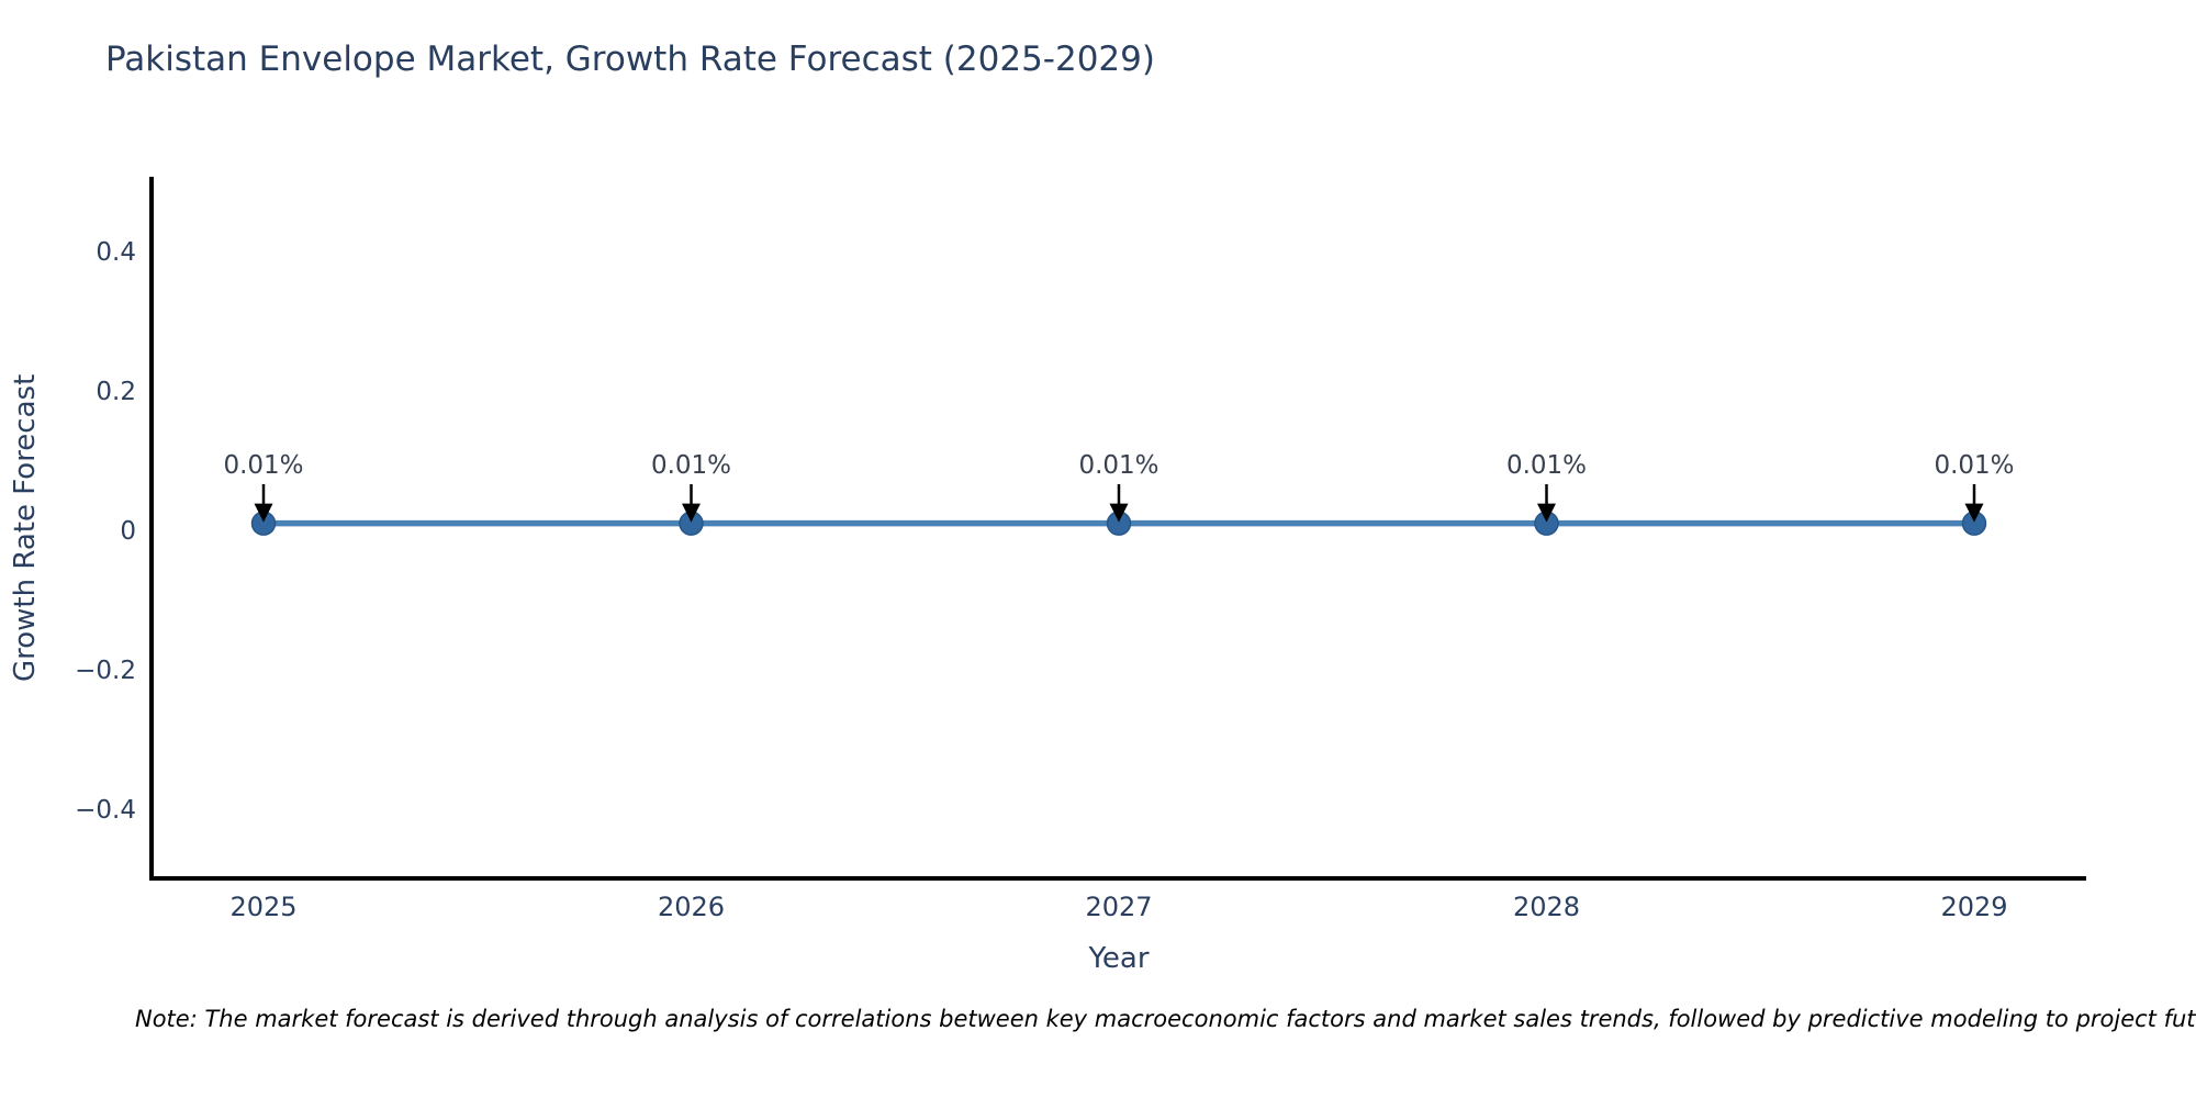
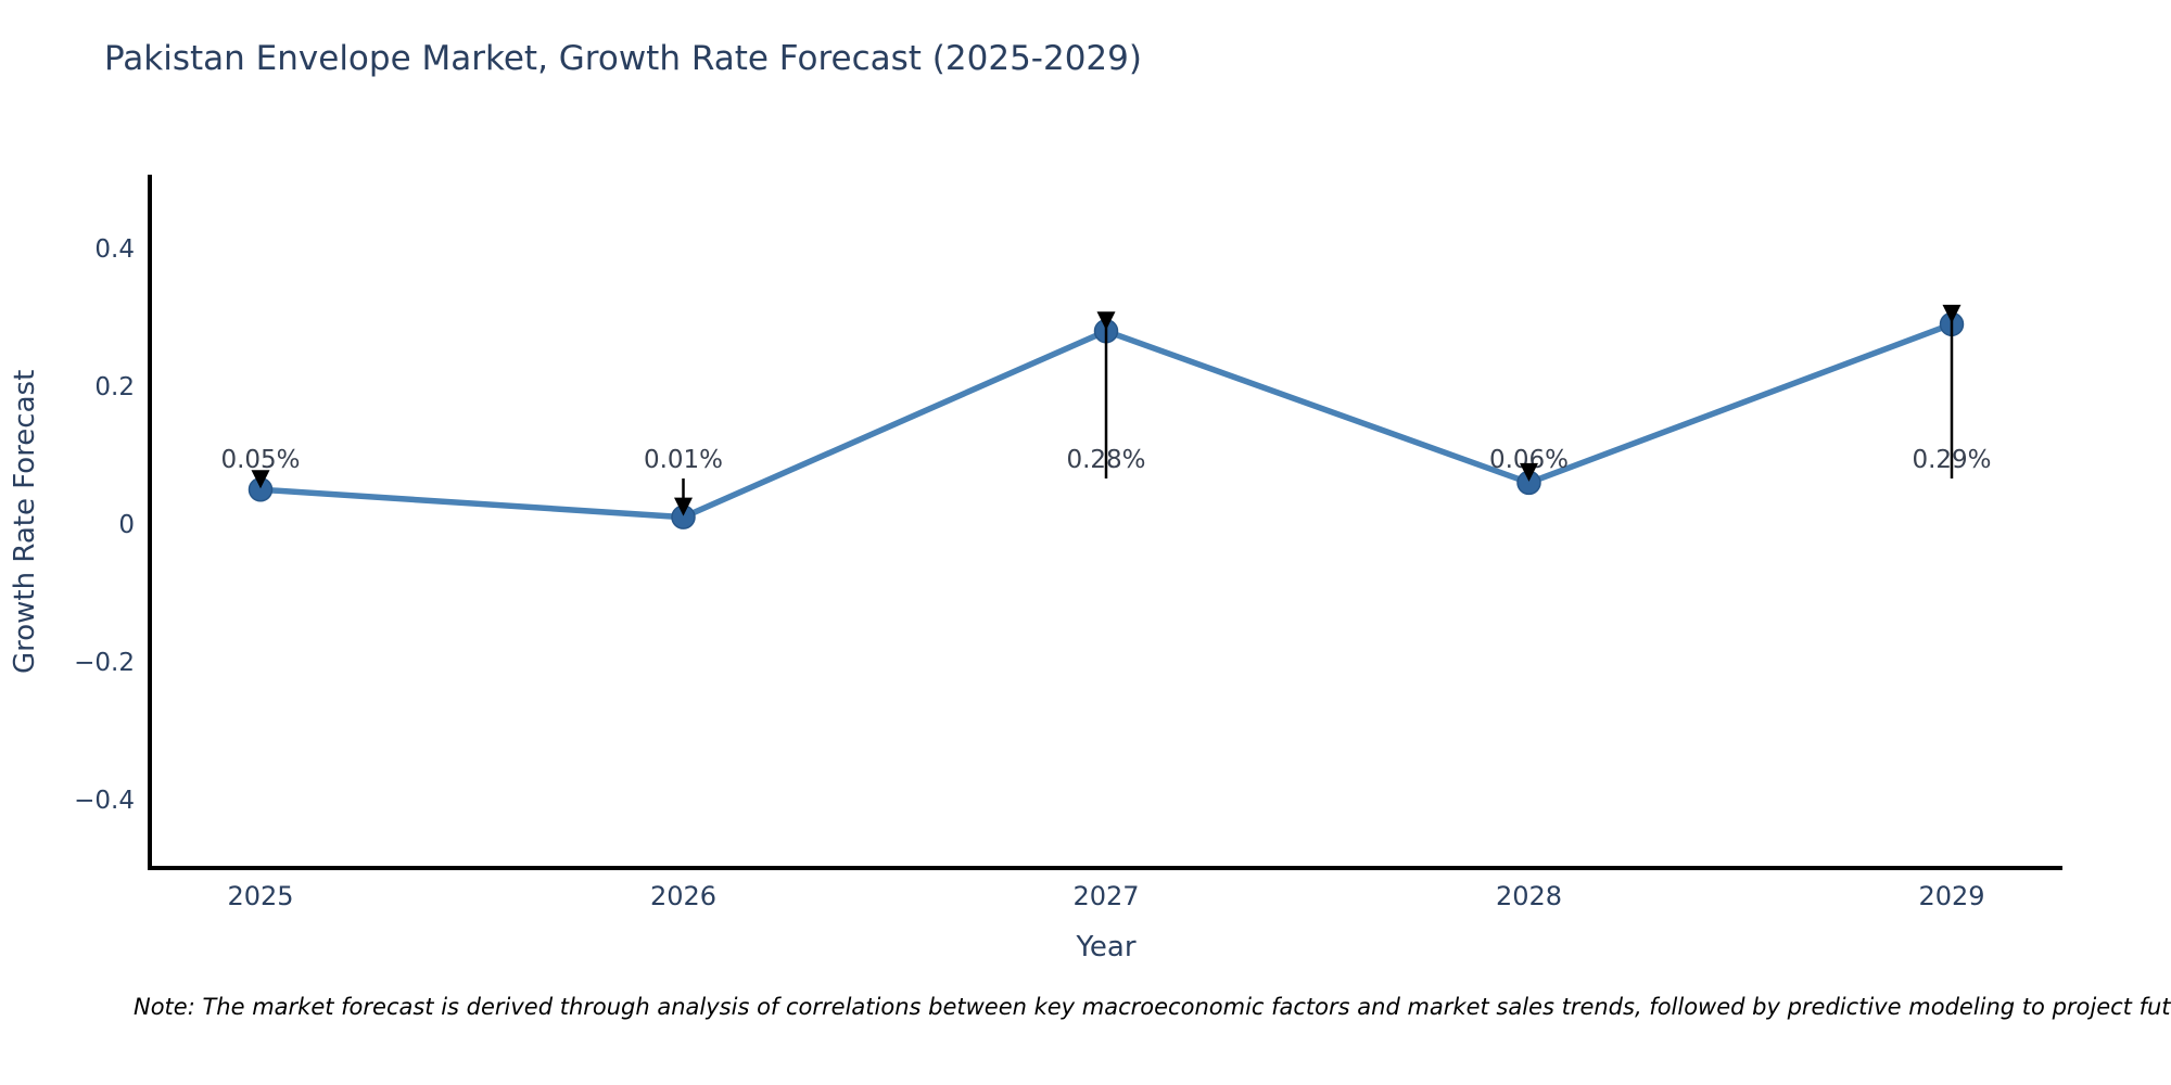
2025: 0.01% -> 0.05%
2027: 0.01% -> 0.28%
2028: 0.01% -> 0.06%
2029: 0.01% -> 0.29%
